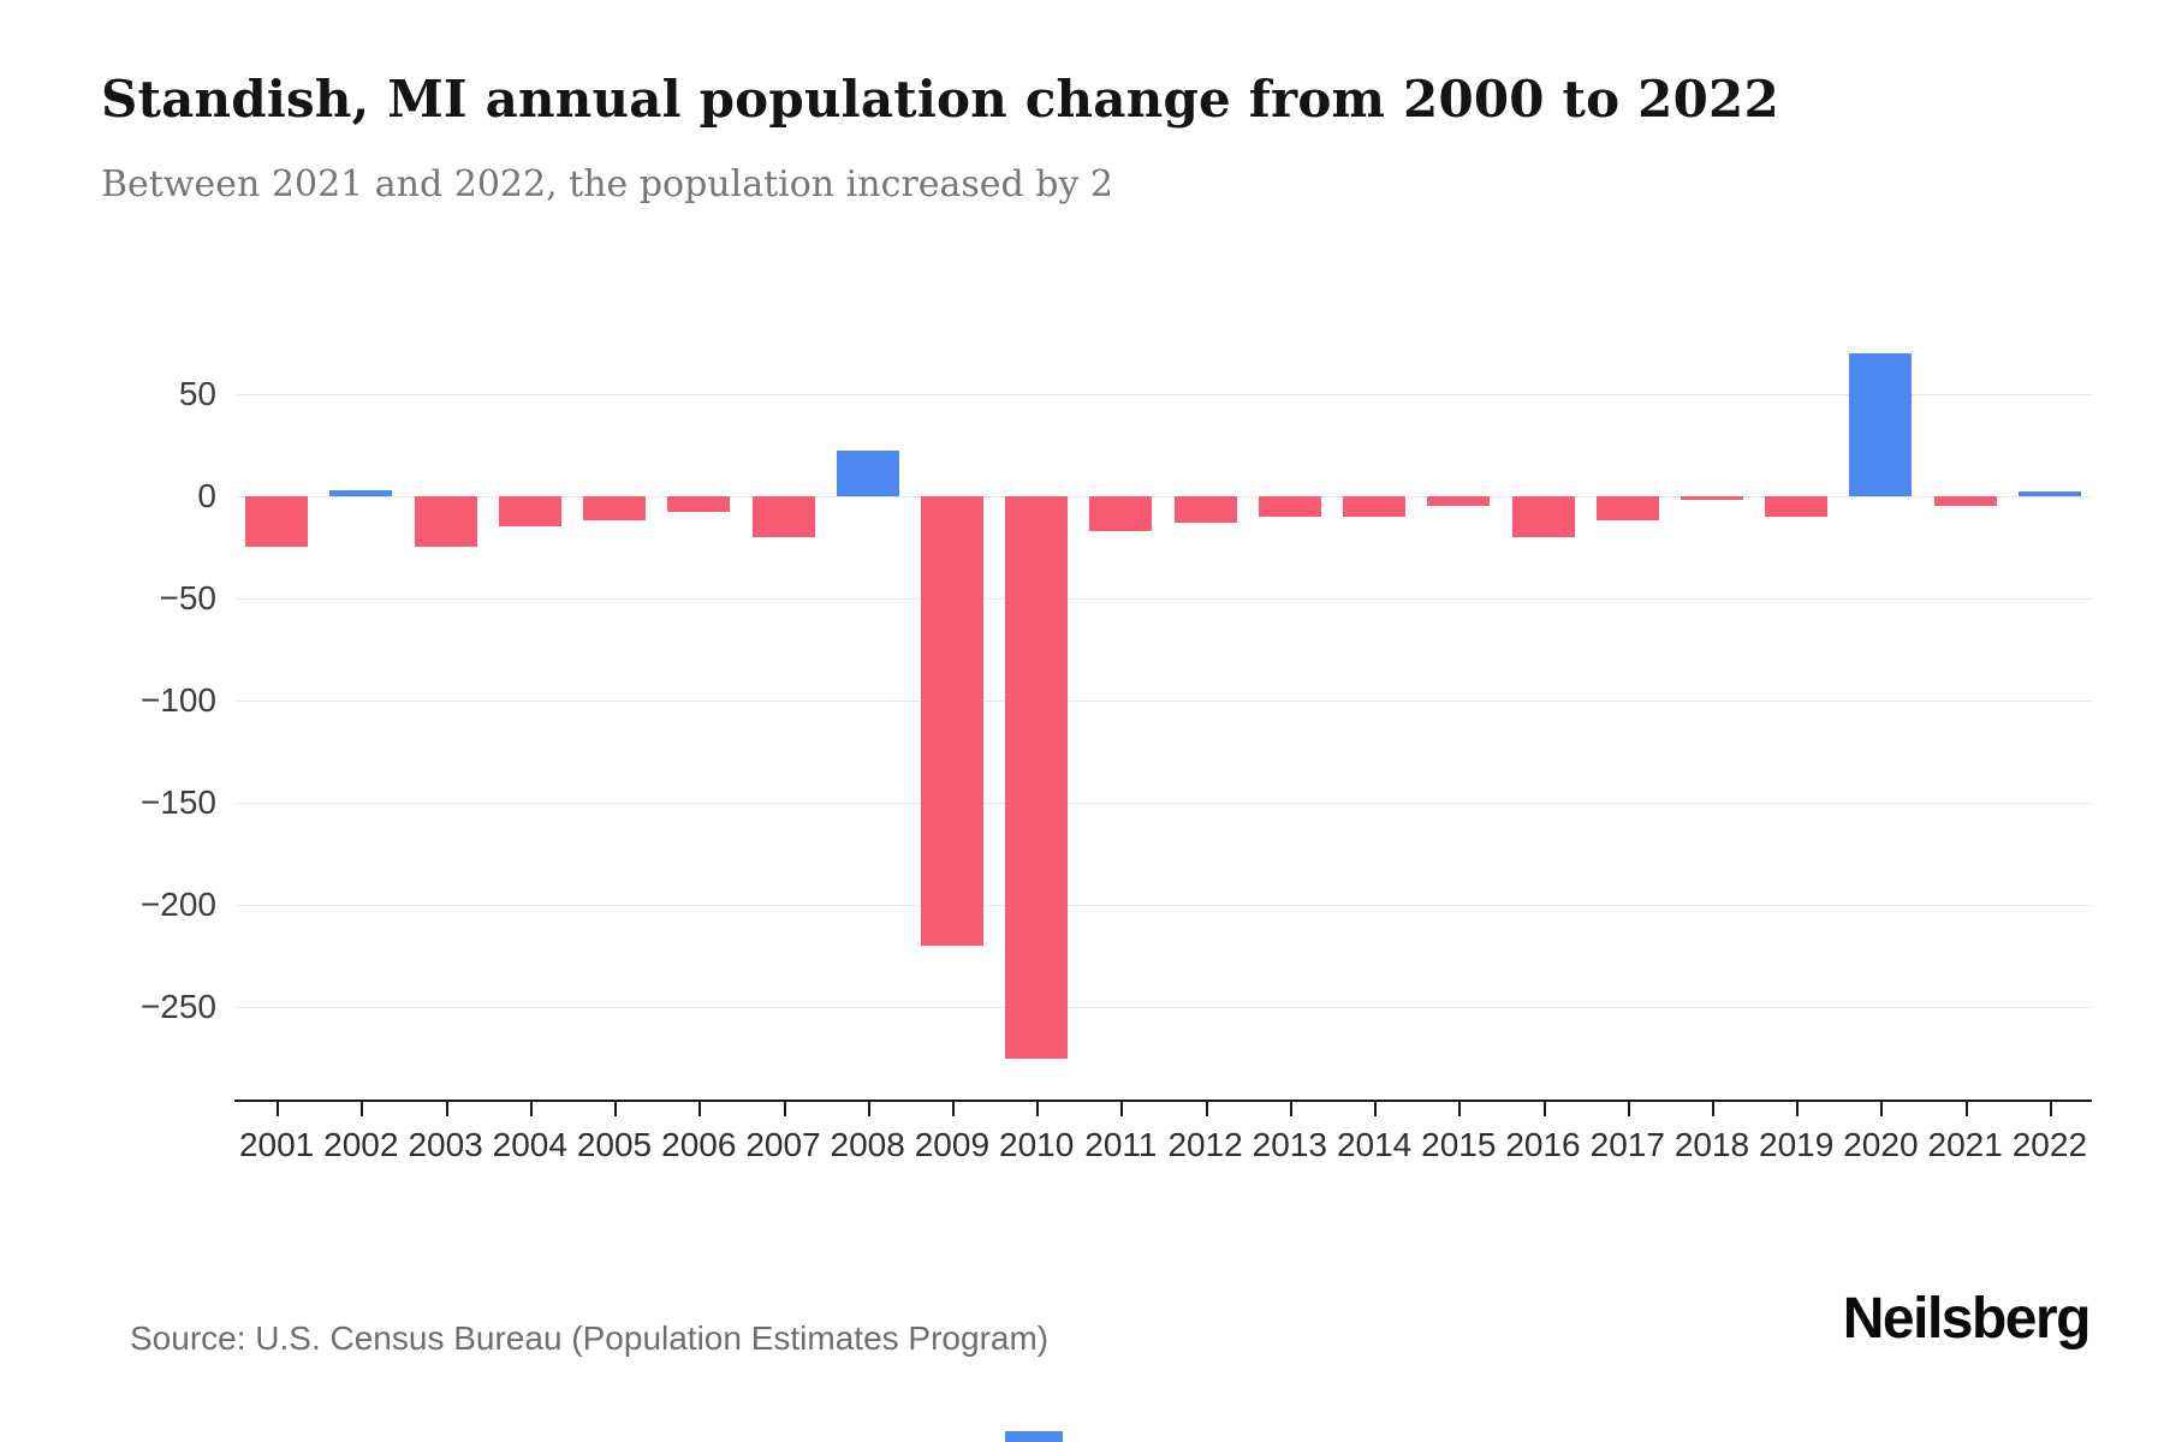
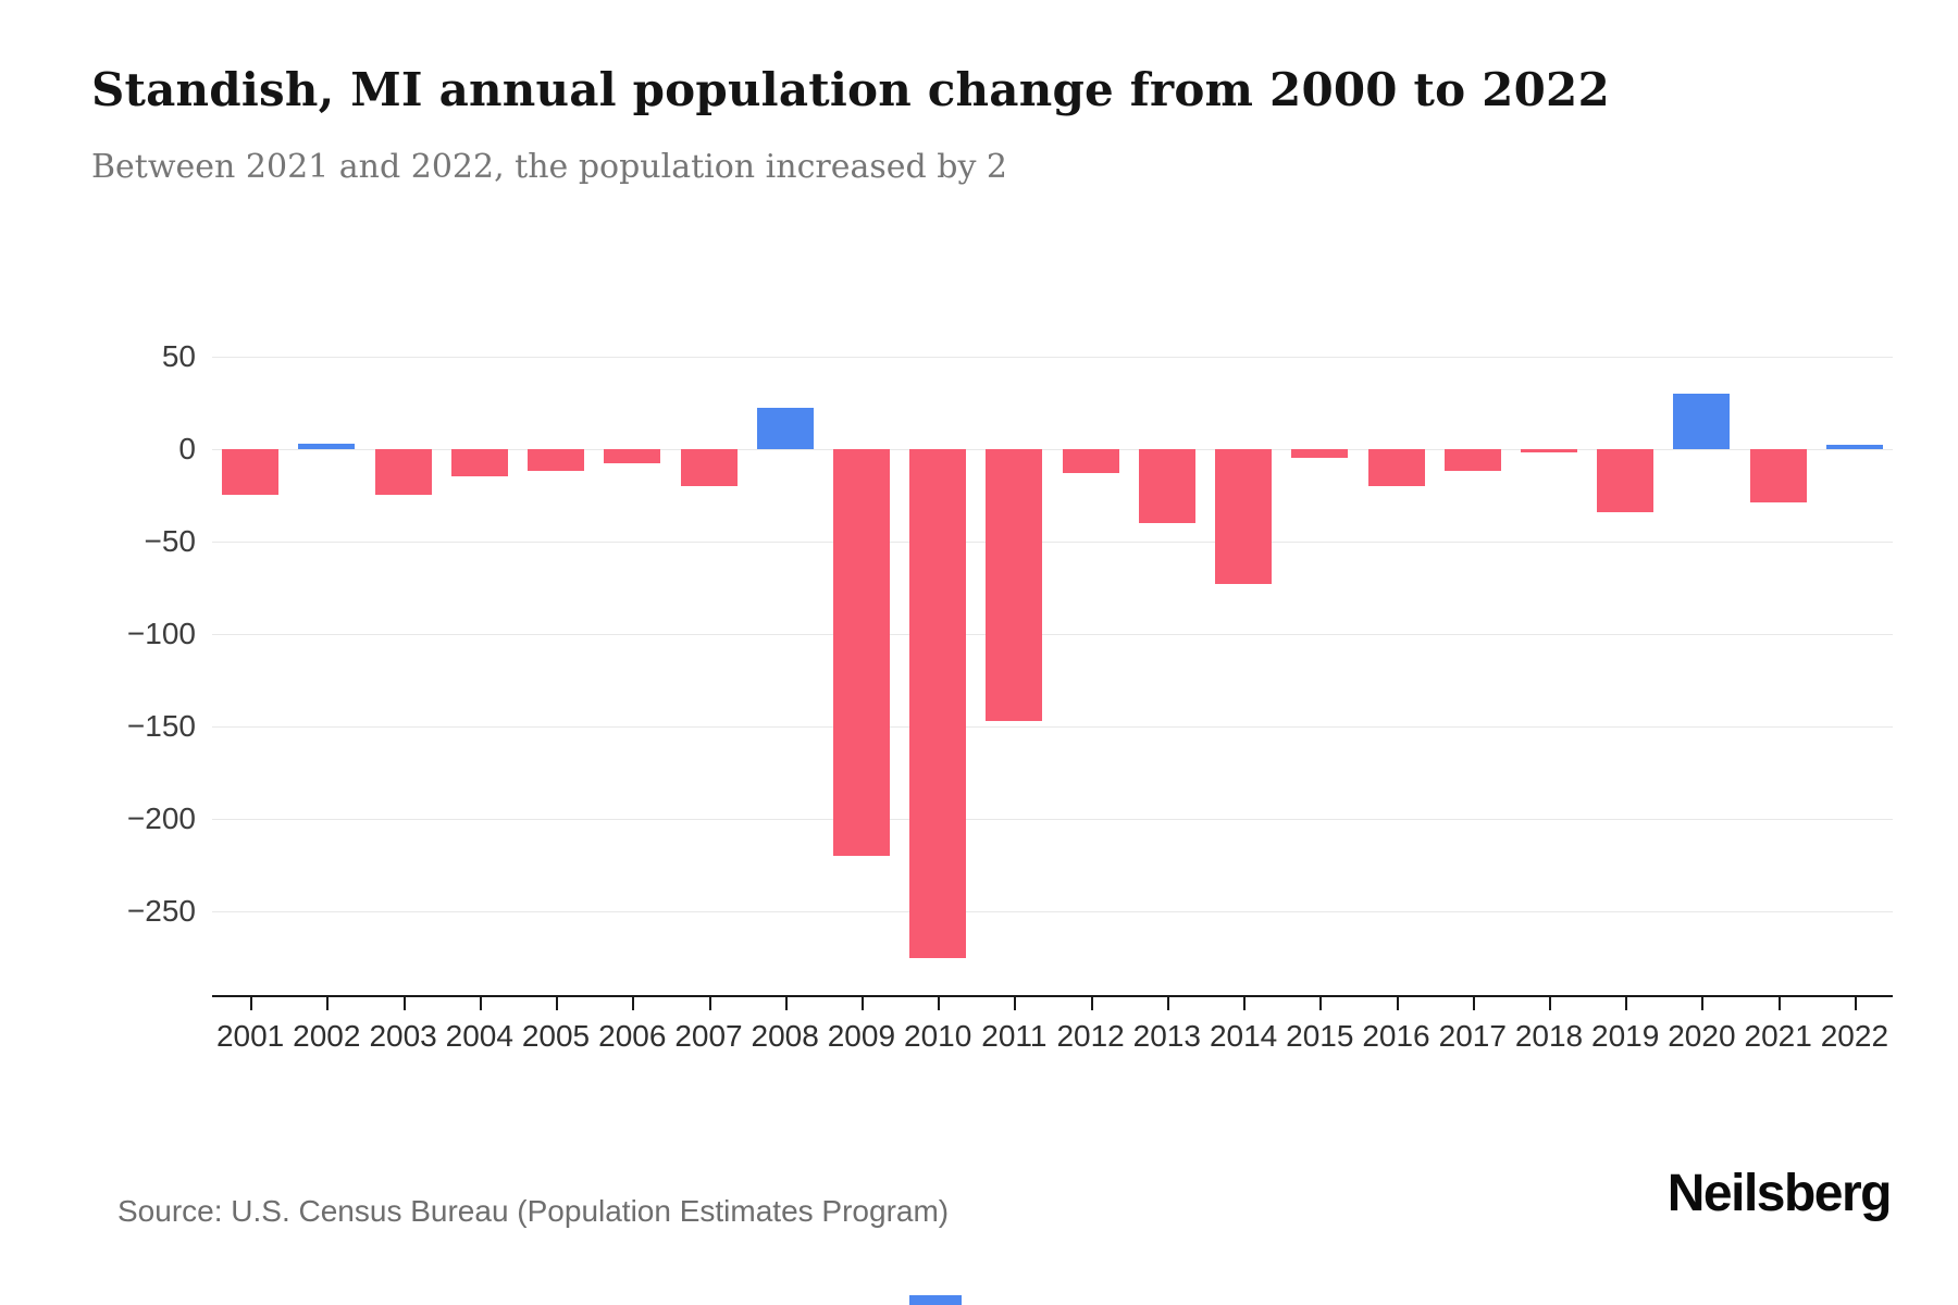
2011: -17 -> -147
2013: -10 -> -40
2014: -10 -> -73
2019: -10 -> -34
2020: 70 -> 30
2021: -5 -> -29
